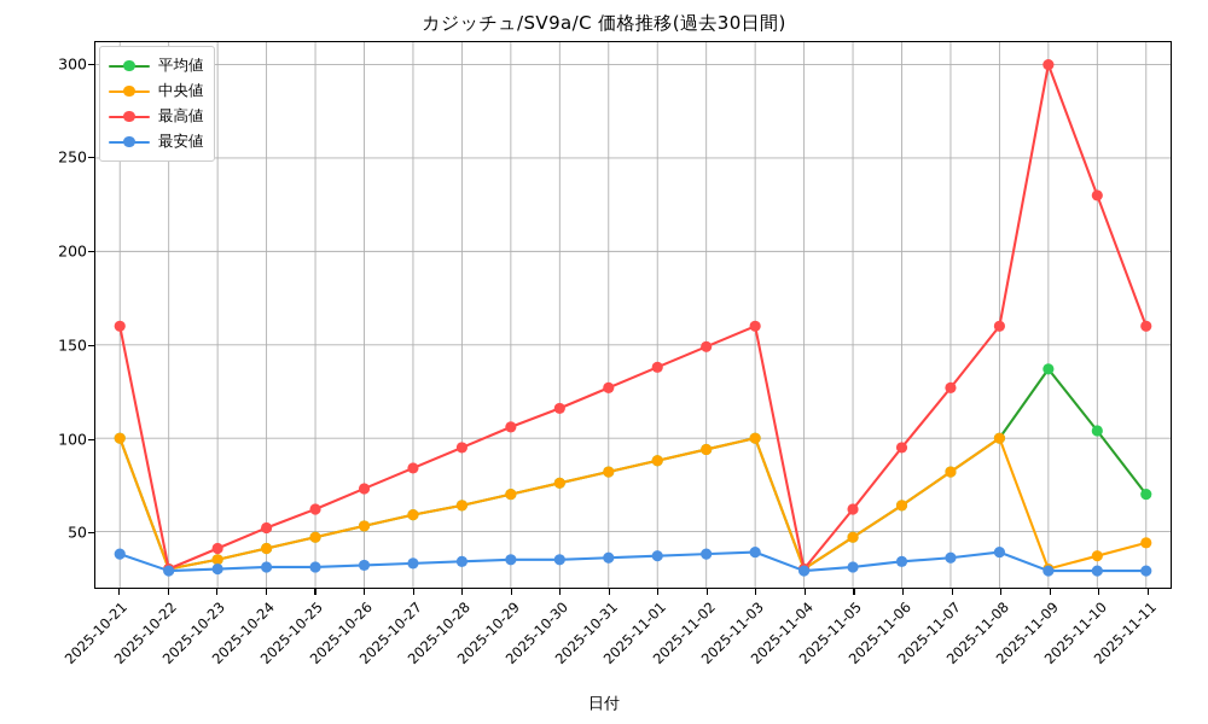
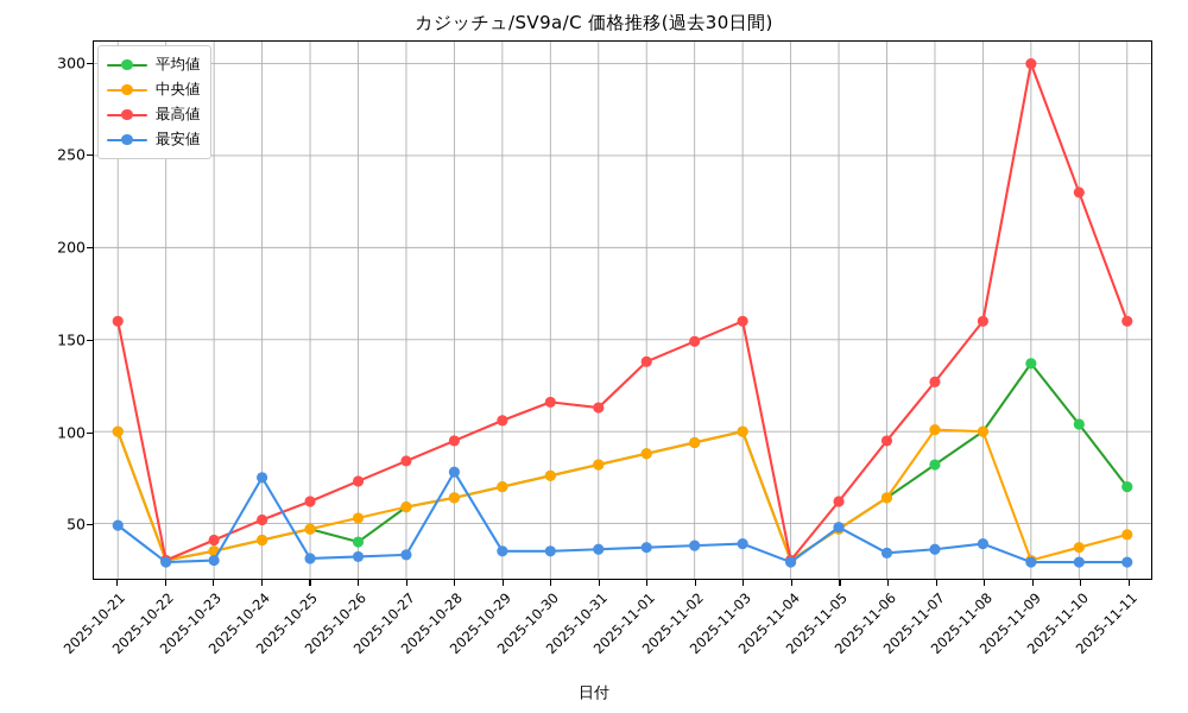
最安値/2025-10-21: 38 -> 49
最安値/2025-10-24: 31 -> 75
平均値/2025-10-26: 53 -> 40
最安値/2025-10-28: 34 -> 78
最高値/2025-10-31: 127 -> 113
最安値/2025-11-05: 31 -> 48
中央値/2025-11-07: 82 -> 101
